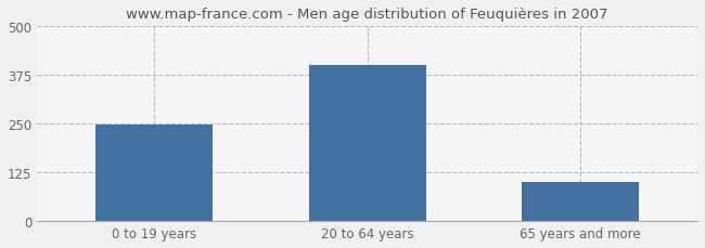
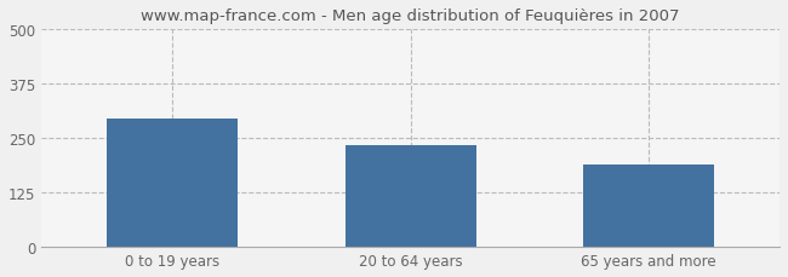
0 to 19 years: 248 -> 295
20 to 64 years: 400 -> 235
65 years and more: 100 -> 190
